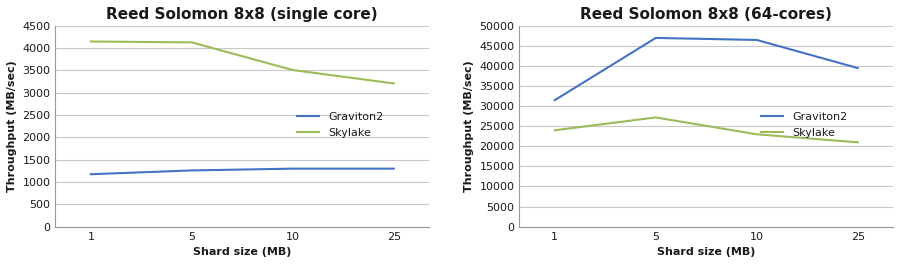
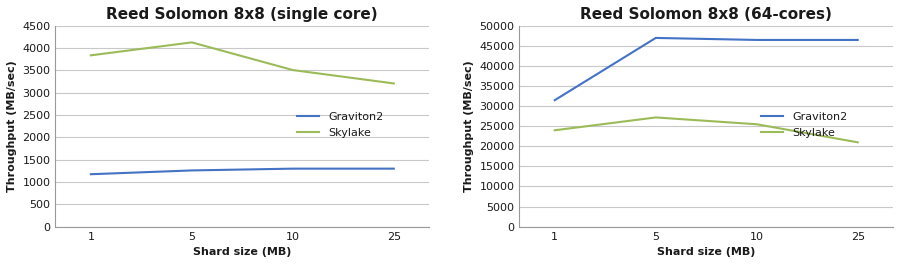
Reed Solomon 8x8 (single core)/Skylake/1: 4150 -> 3840
Reed Solomon 8x8 (64-cores)/Skylake/10: 23000 -> 25500
Reed Solomon 8x8 (64-cores)/Graviton2/25: 39500 -> 46500
